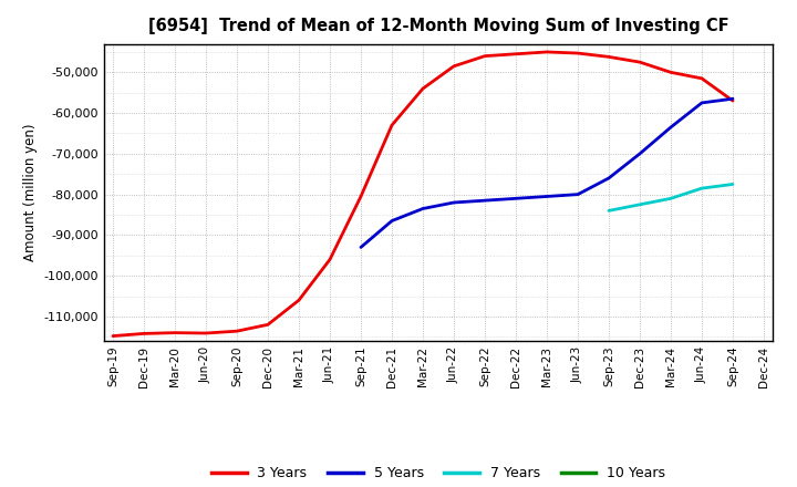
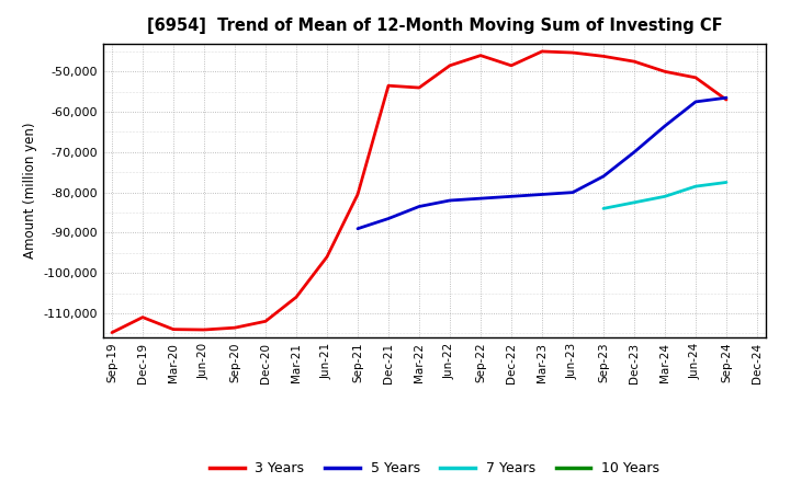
3 Years/Dec-19: -114,200 -> -111,000
5 Years/Sep-21: -93,000 -> -89,000
3 Years/Dec-21: -63,000 -> -53,500
3 Years/Dec-22: -45,500 -> -48,500
